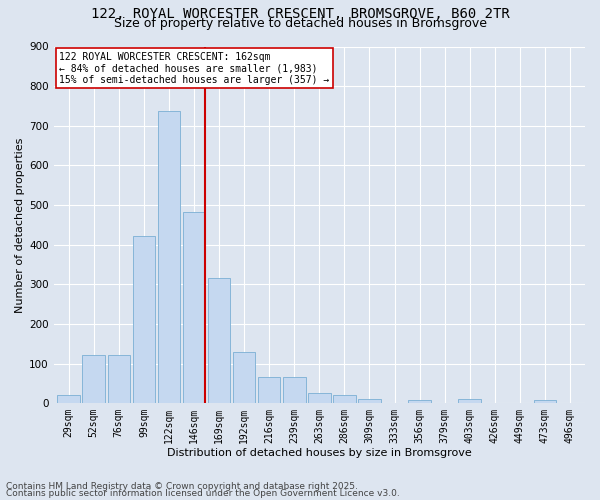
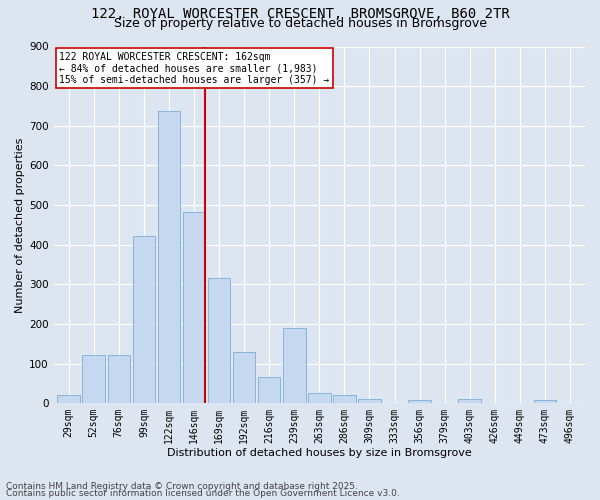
239sqm: 65 -> 190
